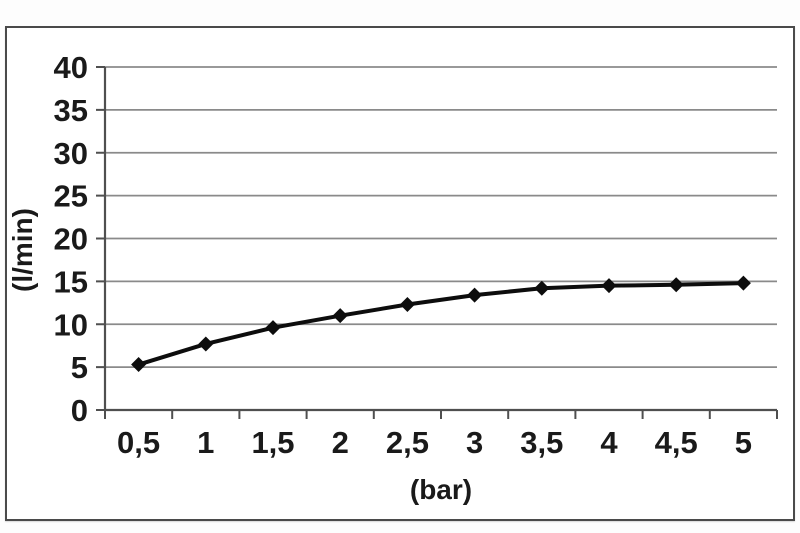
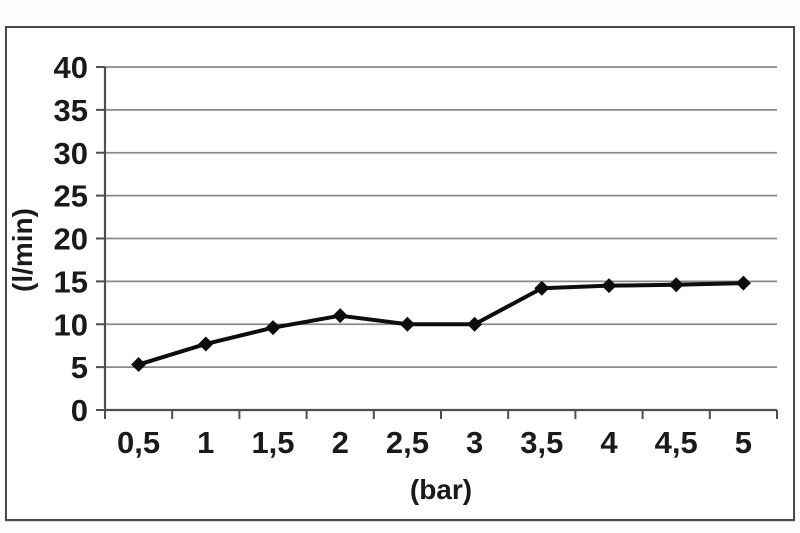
2,5: 12 -> 10
3: 13 -> 10
